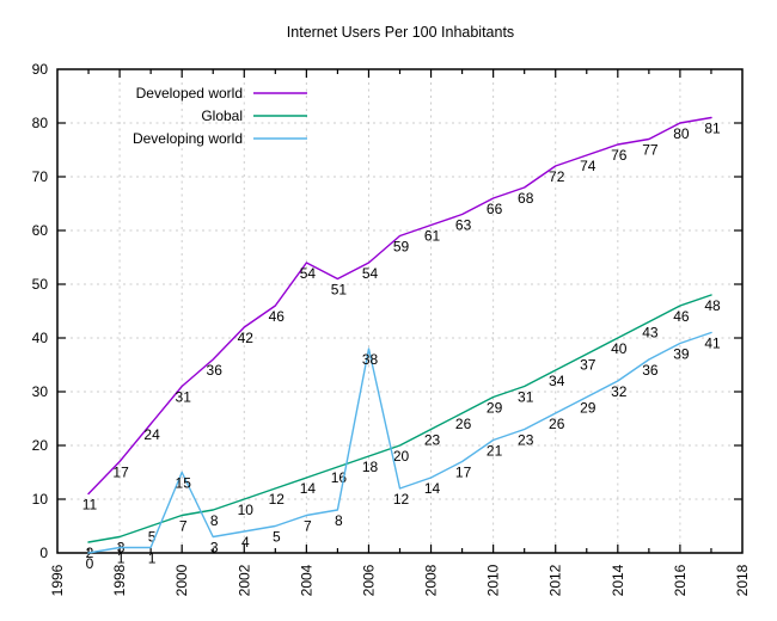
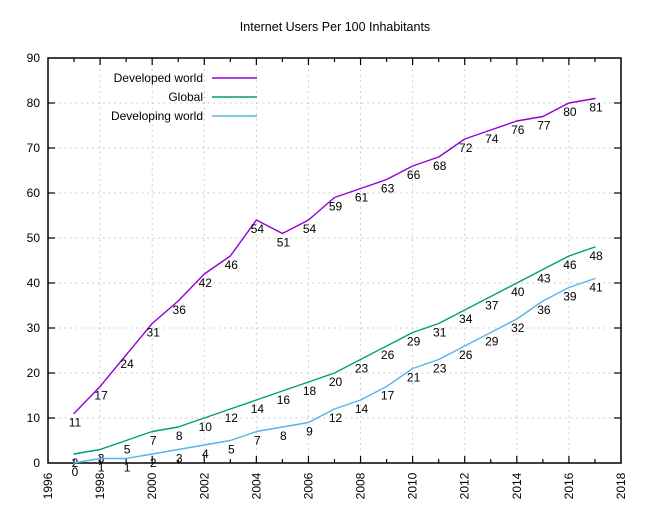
Developing world/2000: 15 -> 2
Developing world/2006: 38 -> 9
